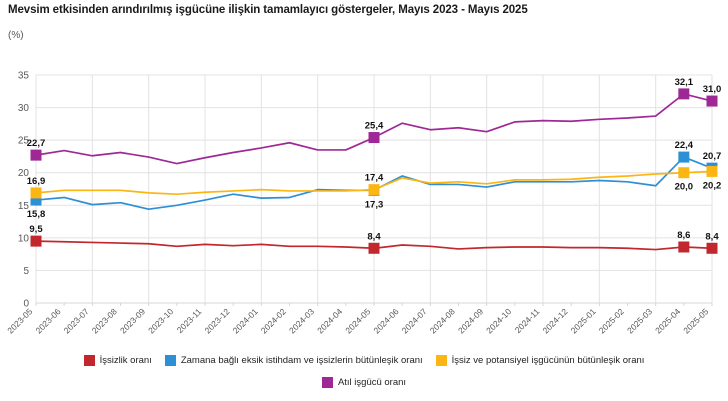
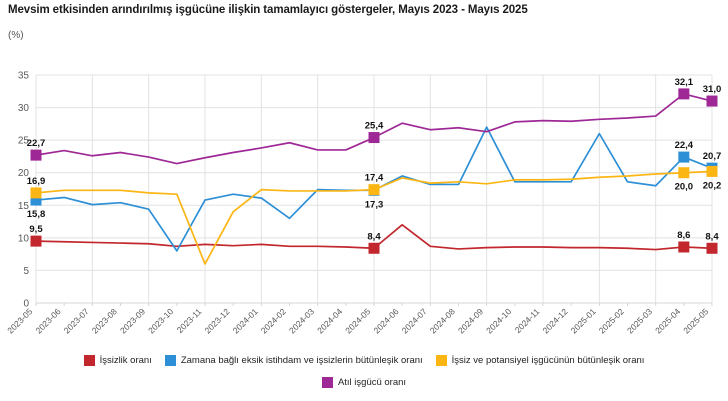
Zamana bağlı eksik istihdam ve işsizlerin bütünleşik oranı/2023-10: 15 -> 8
İşsiz ve potansiyel işgücünün bütünleşik oranı/2023-11: 17 -> 6
İşsiz ve potansiyel işgücünün bütünleşik oranı/2023-12: 17 -> 14
Zamana bağlı eksik istihdam ve işsizlerin bütünleşik oranı/2024-02: 16 -> 13
İşsizlik oranı/2024-06: 9 -> 12
Zamana bağlı eksik istihdam ve işsizlerin bütünleşik oranı/2024-09: 18 -> 27
Zamana bağlı eksik istihdam ve işsizlerin bütünleşik oranı/2025-01: 19 -> 26
